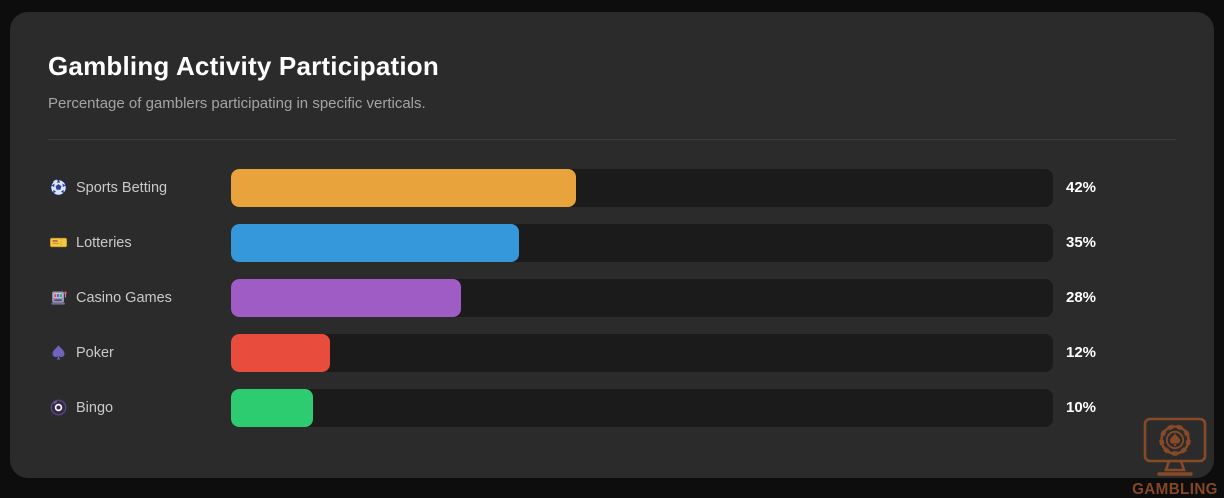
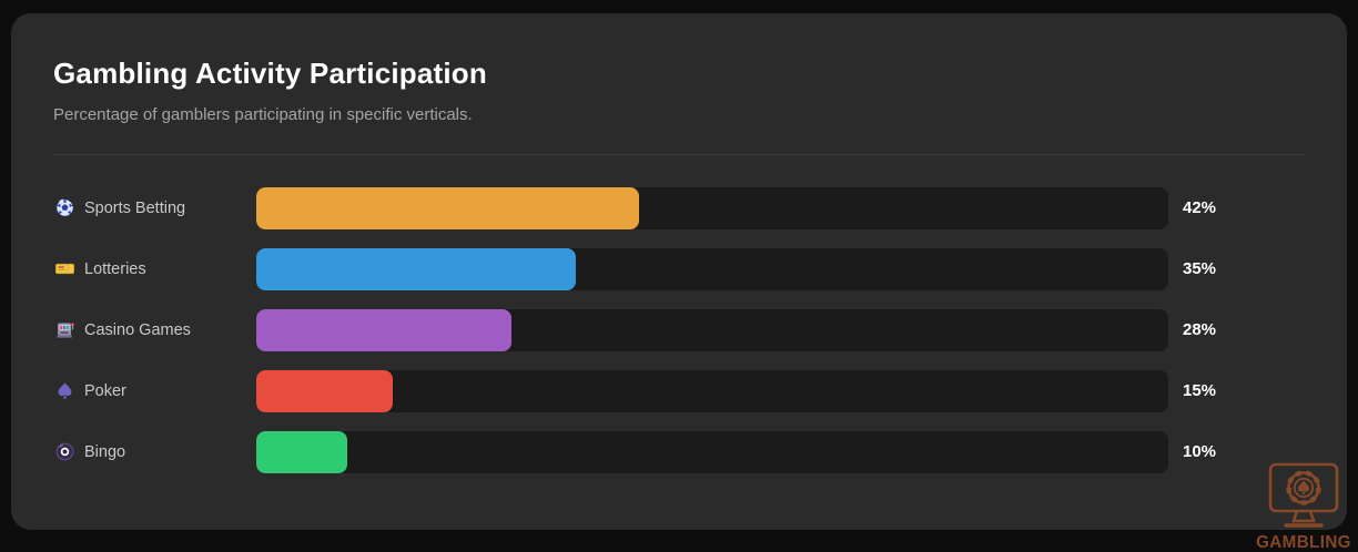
Poker: 12% -> 15%
